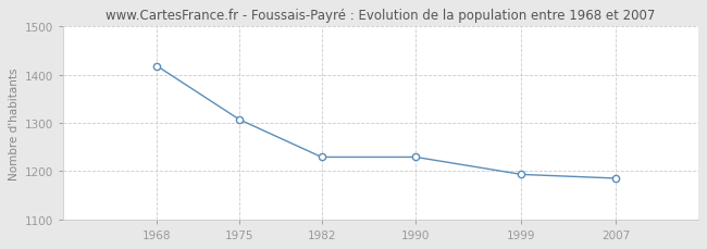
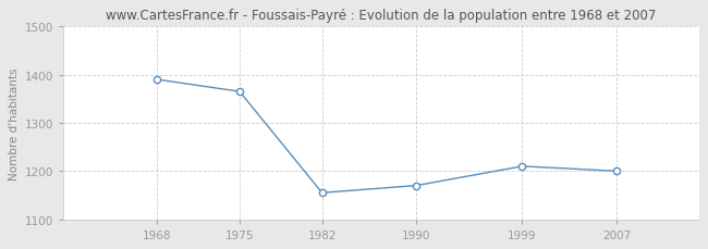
1968: 1418 -> 1390
1975: 1307 -> 1365
1982: 1229 -> 1155
1990: 1229 -> 1170
1999: 1193 -> 1210
2007: 1185 -> 1200
